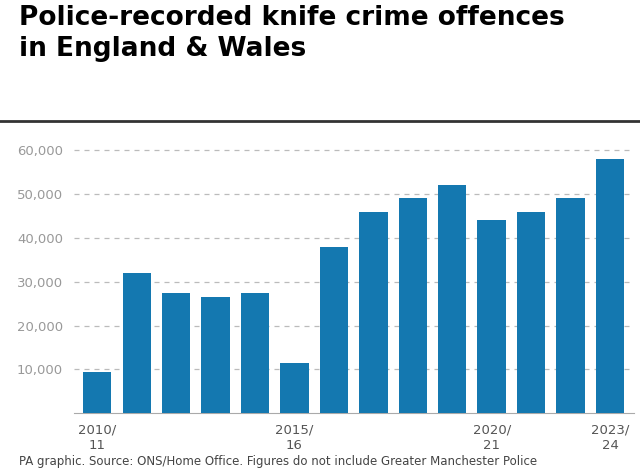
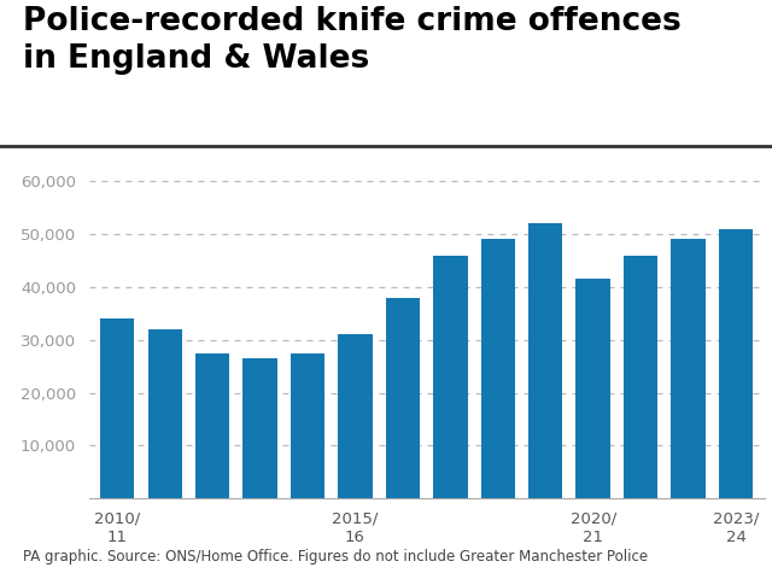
2010/ 11: 9,500 -> 34,000
2015/ 16: 11,500 -> 31,000
2020/ 21: 44,000 -> 41,500
2023/ 24: 58,000 -> 51,000
